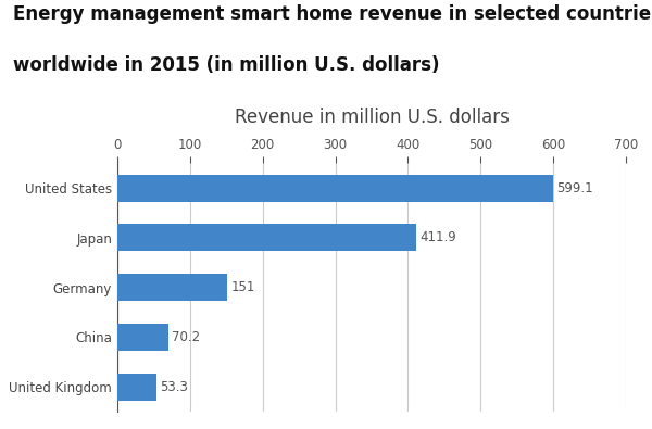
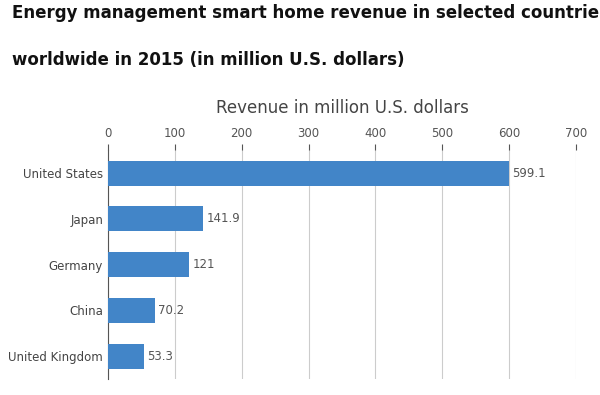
Japan: 411.9 -> 141.9
Germany: 151 -> 121
